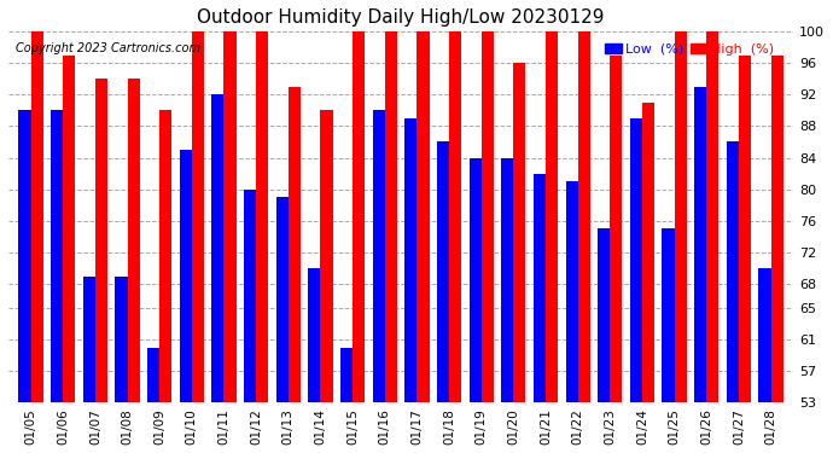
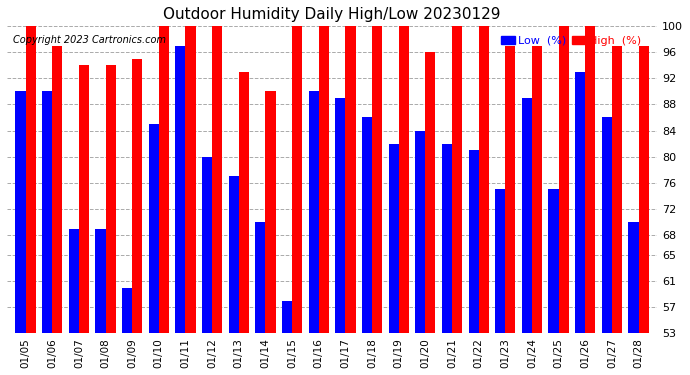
High (%)/01/09: 90 -> 95
Low (%)/01/11: 92 -> 97
Low (%)/01/13: 79 -> 77
Low (%)/01/15: 60 -> 58
Low (%)/01/19: 84 -> 82
High (%)/01/24: 91 -> 97
